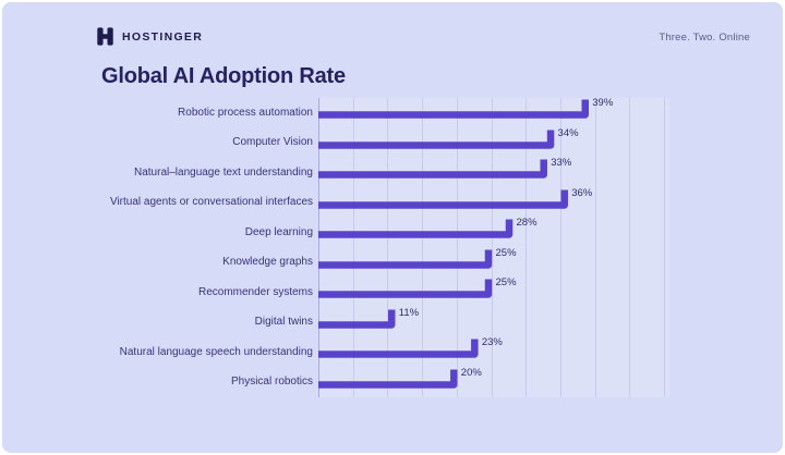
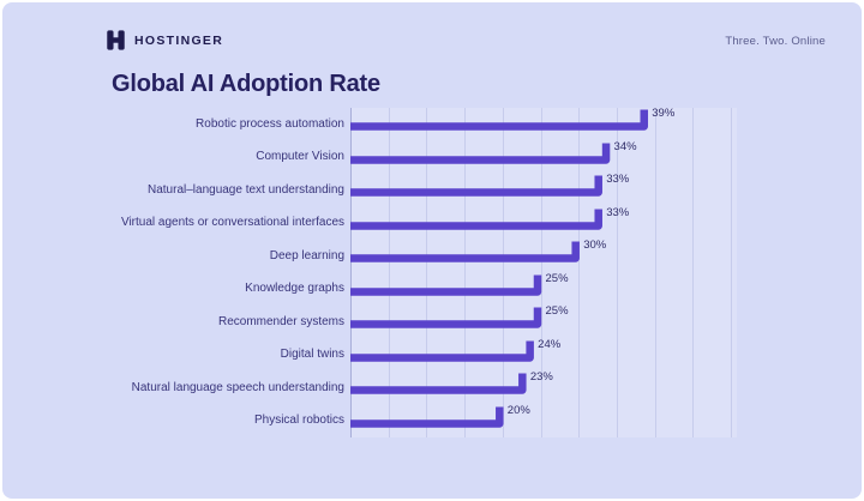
Virtual agents or conversational interfaces: 36% -> 33%
Deep learning: 28% -> 30%
Digital twins: 11% -> 24%
